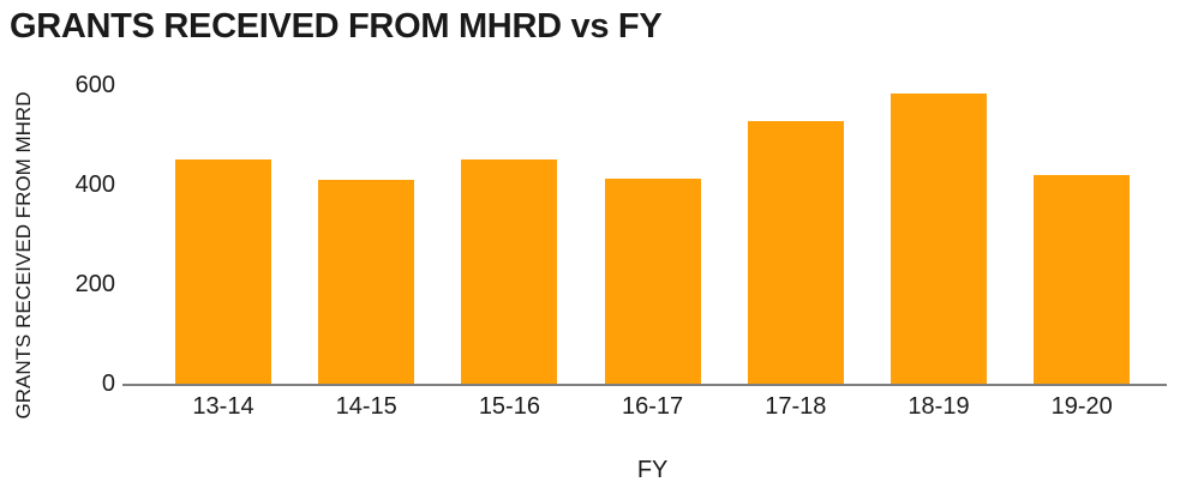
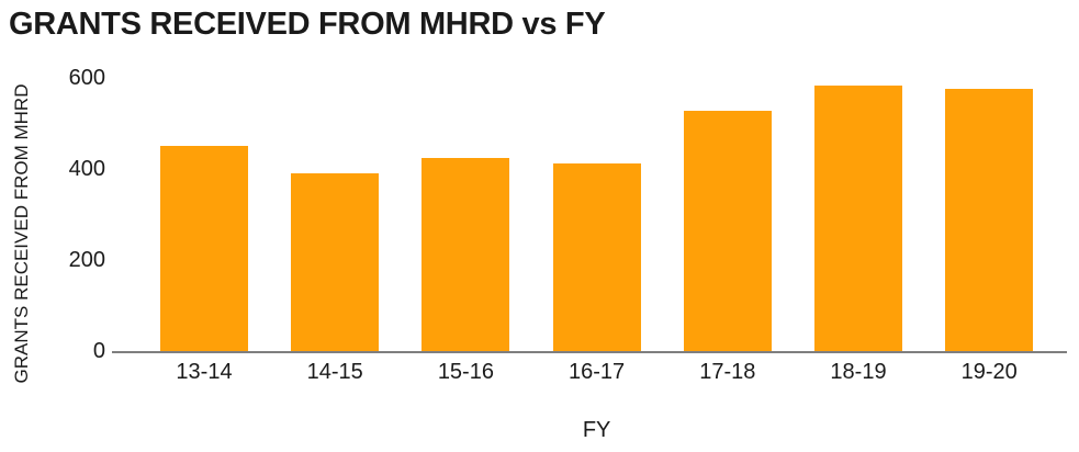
14-15: 410 -> 390
15-16: 450 -> 420
19-20: 420 -> 580
